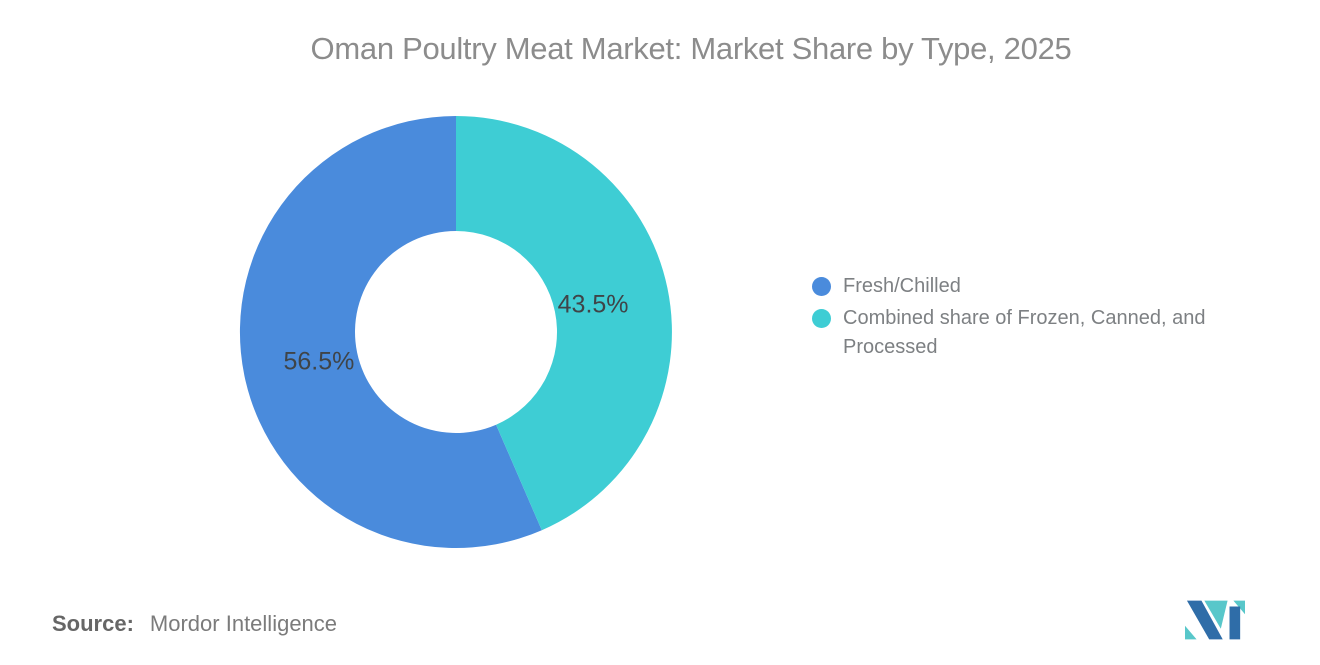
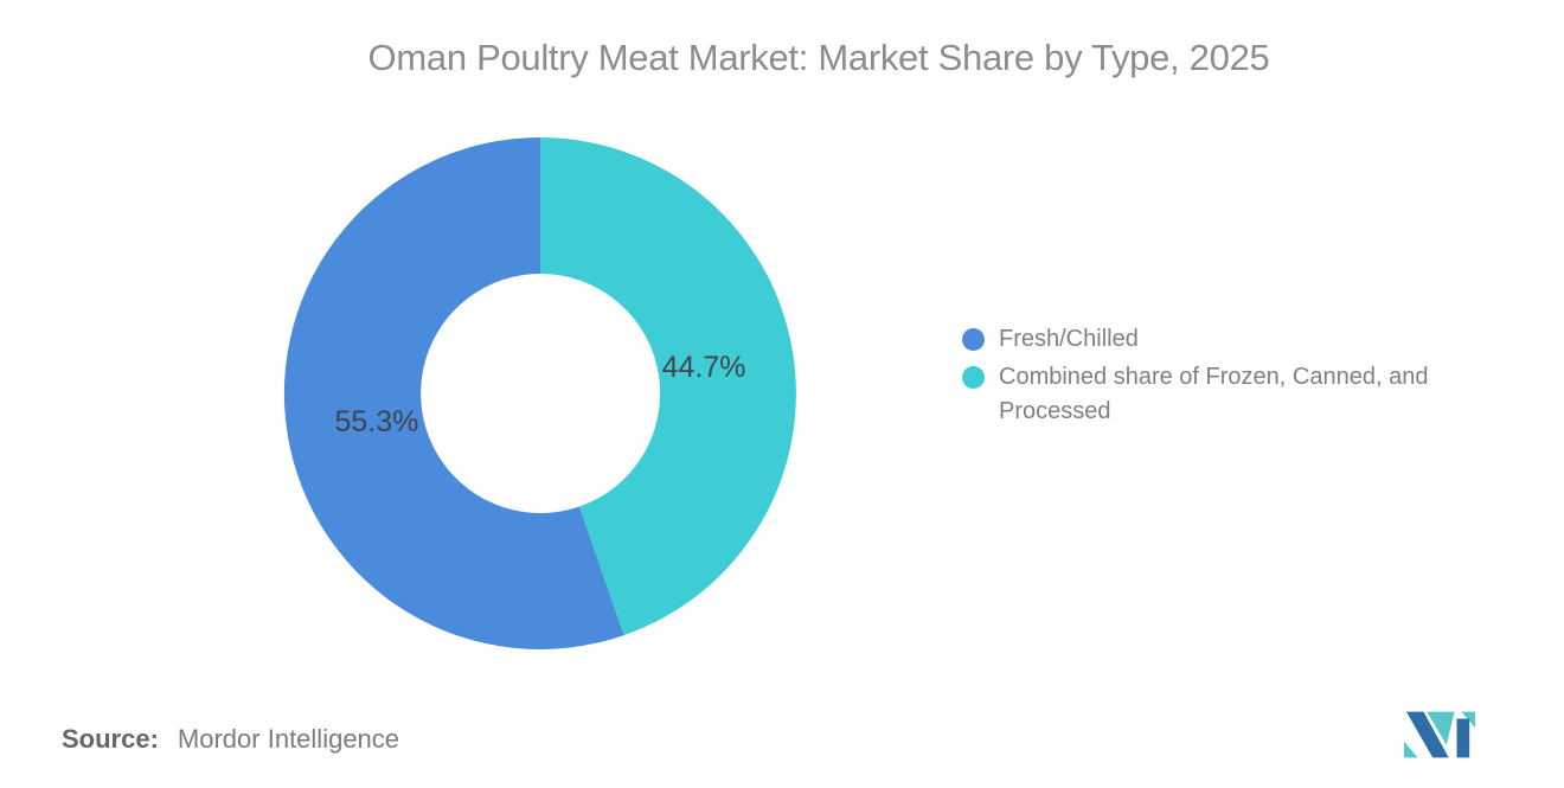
Fresh/Chilled: 56.5% -> 55.3%
Combined share of Frozen, Canned, and Processed: 43.5% -> 44.7%
